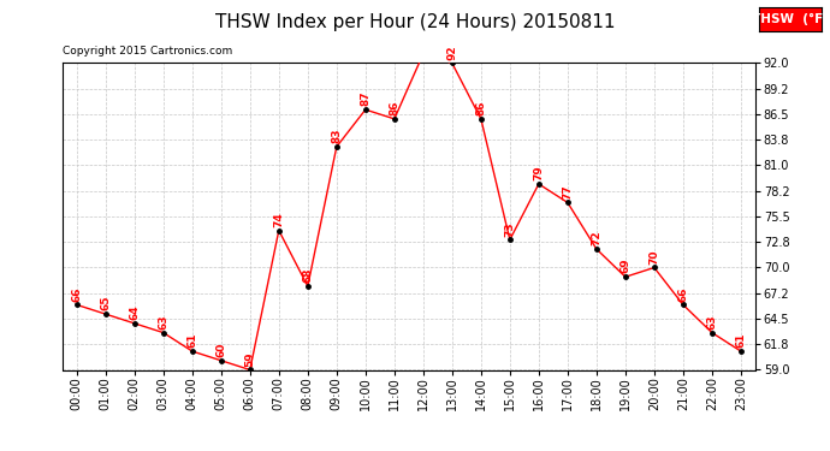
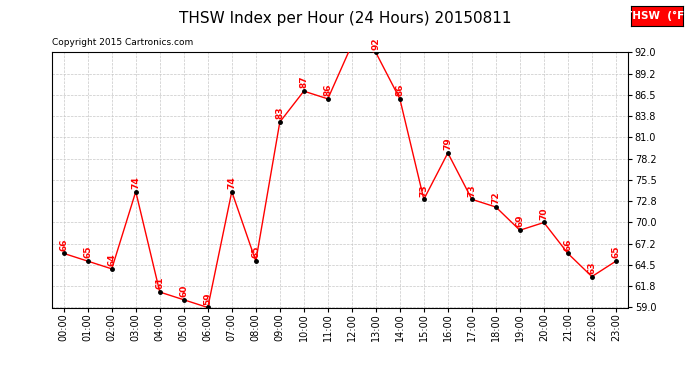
03:00: 63 -> 74
08:00: 68 -> 65
17:00: 77 -> 73
23:00: 61 -> 65
